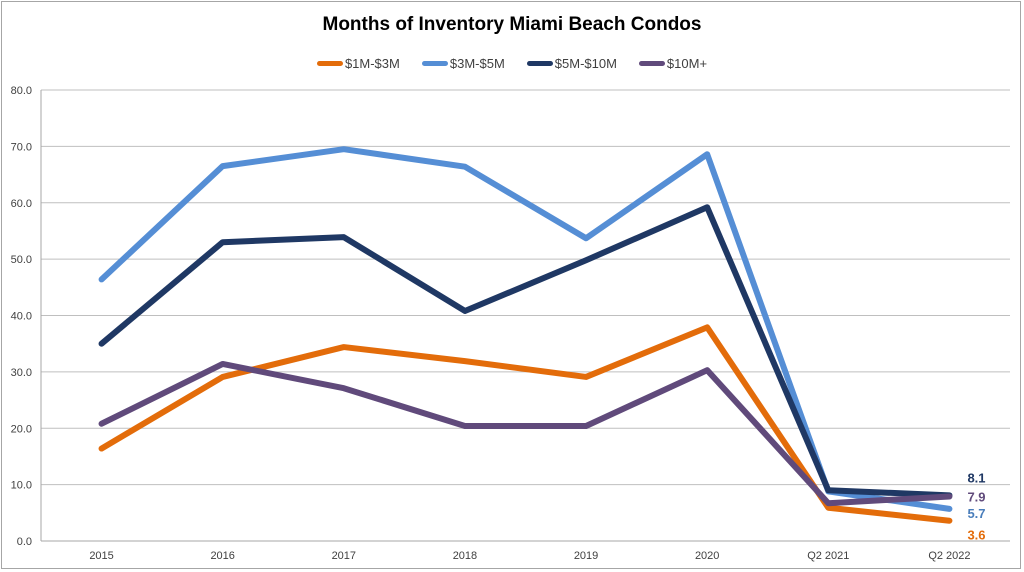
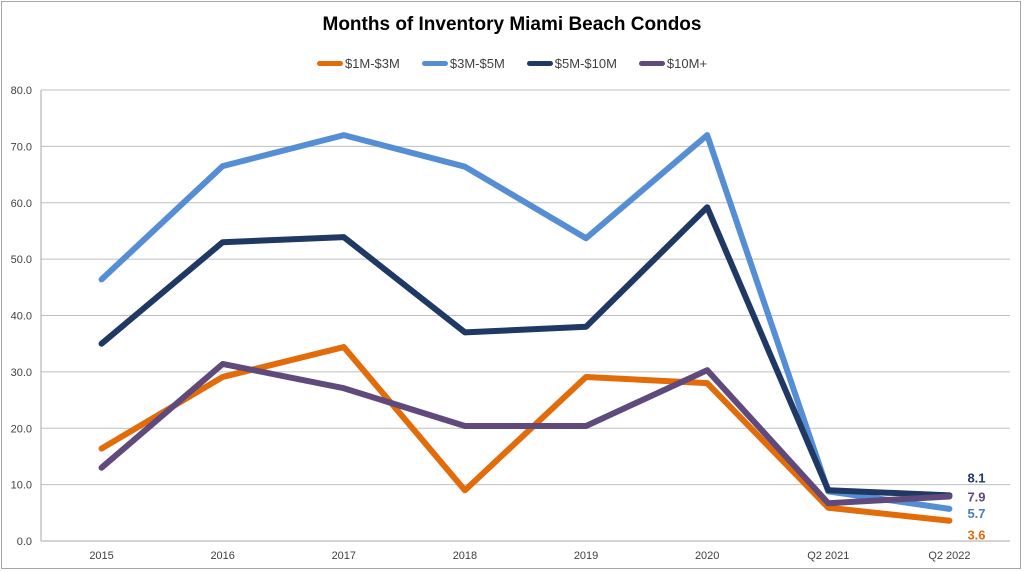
$10M+/2015: 21 -> 13
$3M-$5M/2017: 70 -> 72
$1M-$3M/2018: 32 -> 9
$5M-$10M/2018: 41 -> 37
$5M-$10M/2019: 50 -> 38
$1M-$3M/2020: 38 -> 28
$3M-$5M/2020: 69 -> 72
